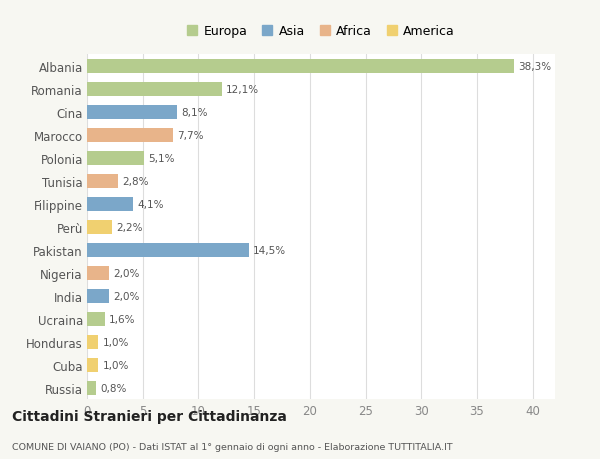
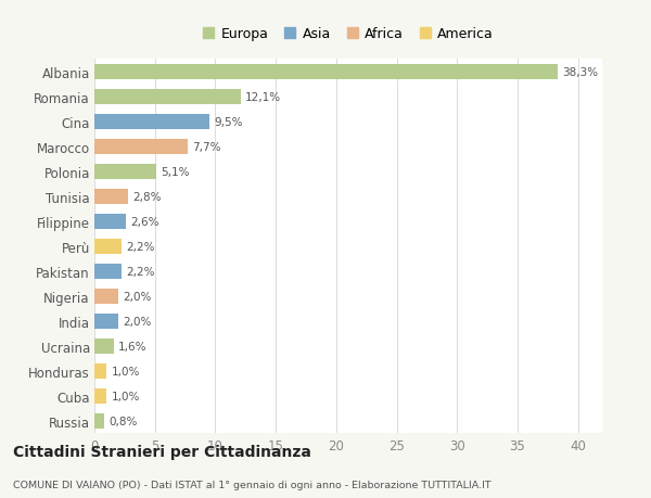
Cina: 8,1% -> 9,5%
Filippine: 4,1% -> 2,6%
Pakistan: 14,5% -> 2,2%
